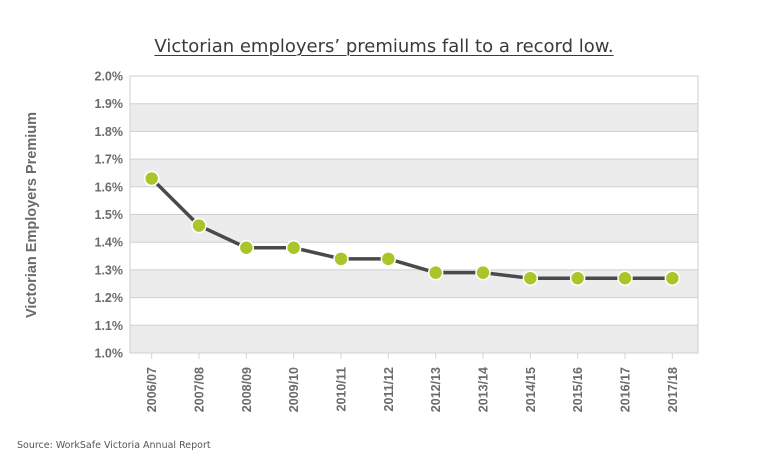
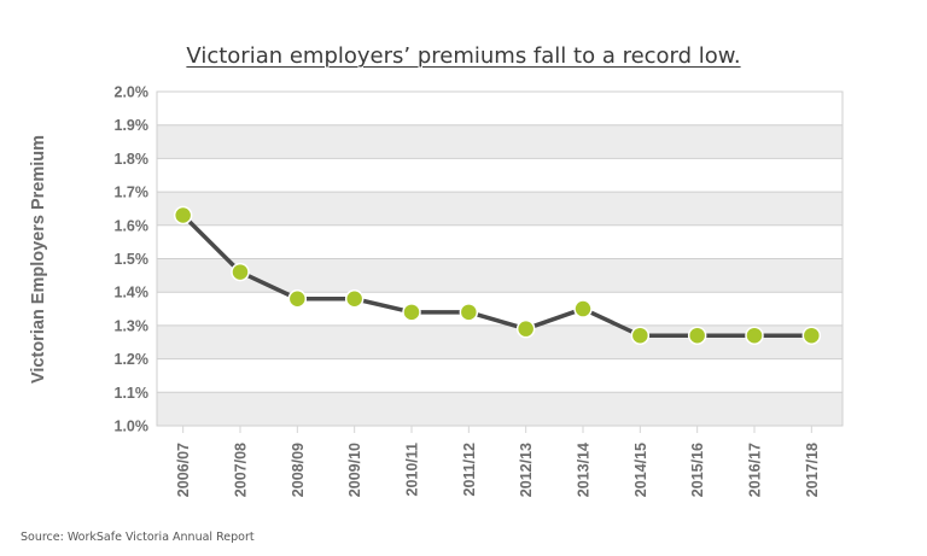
2013/14: 1.29% -> 1.35%
